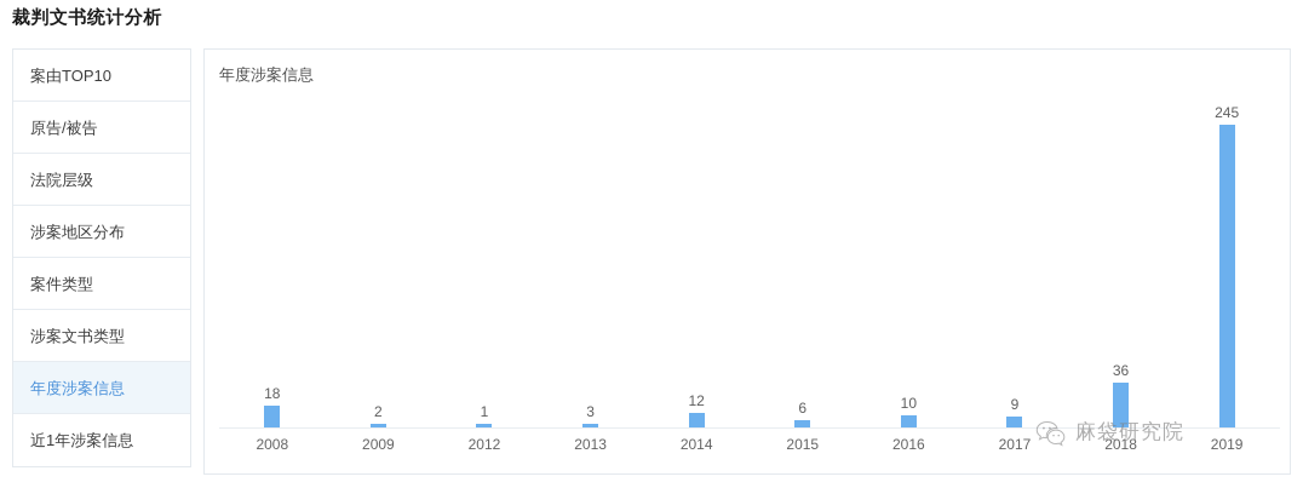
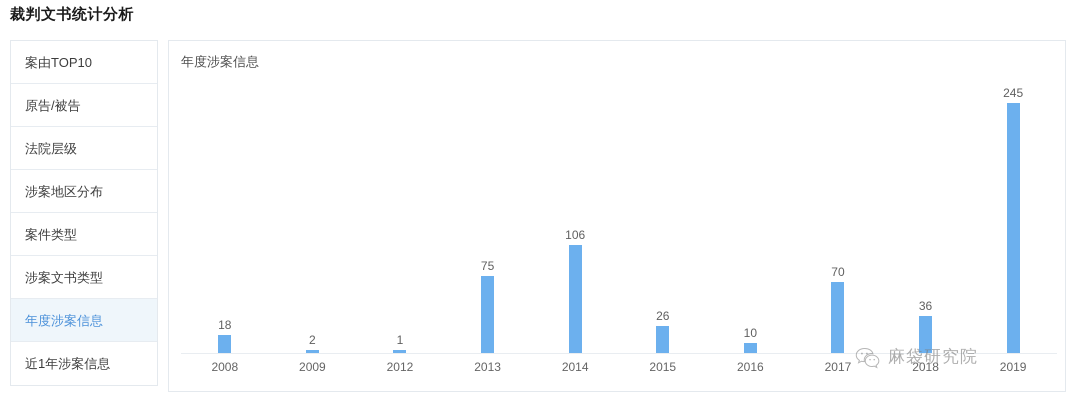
2013: 3 -> 75
2014: 12 -> 106
2015: 6 -> 26
2017: 9 -> 70
